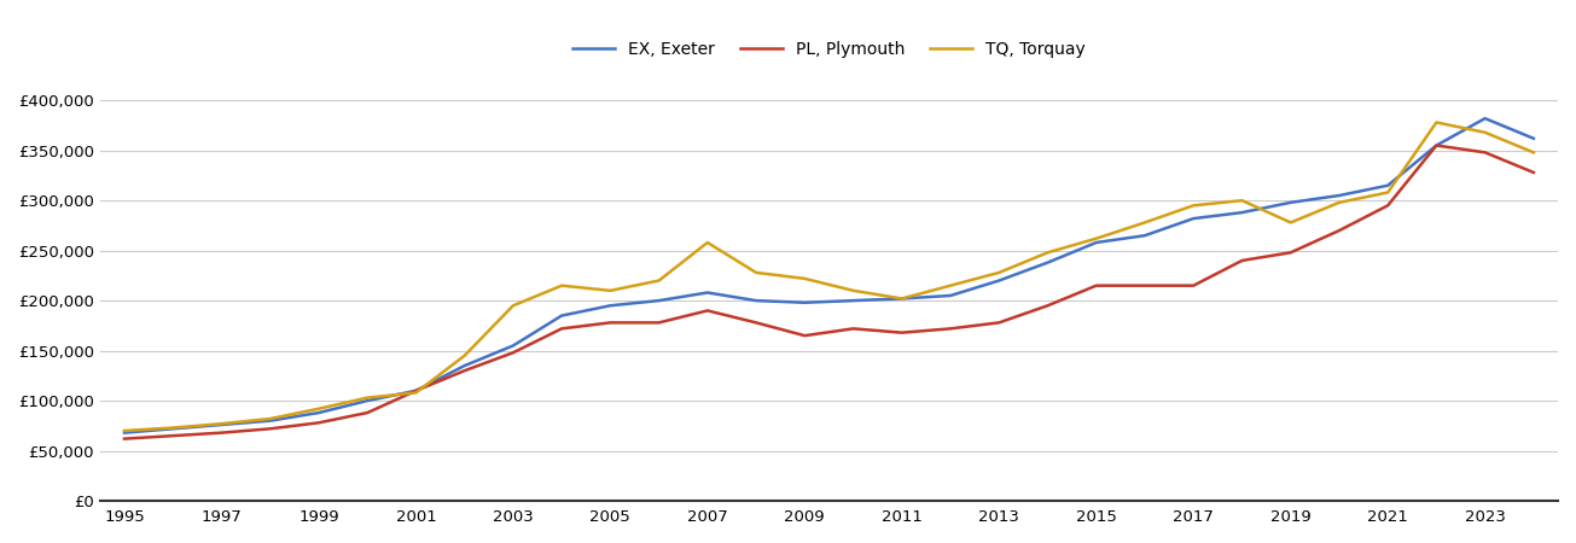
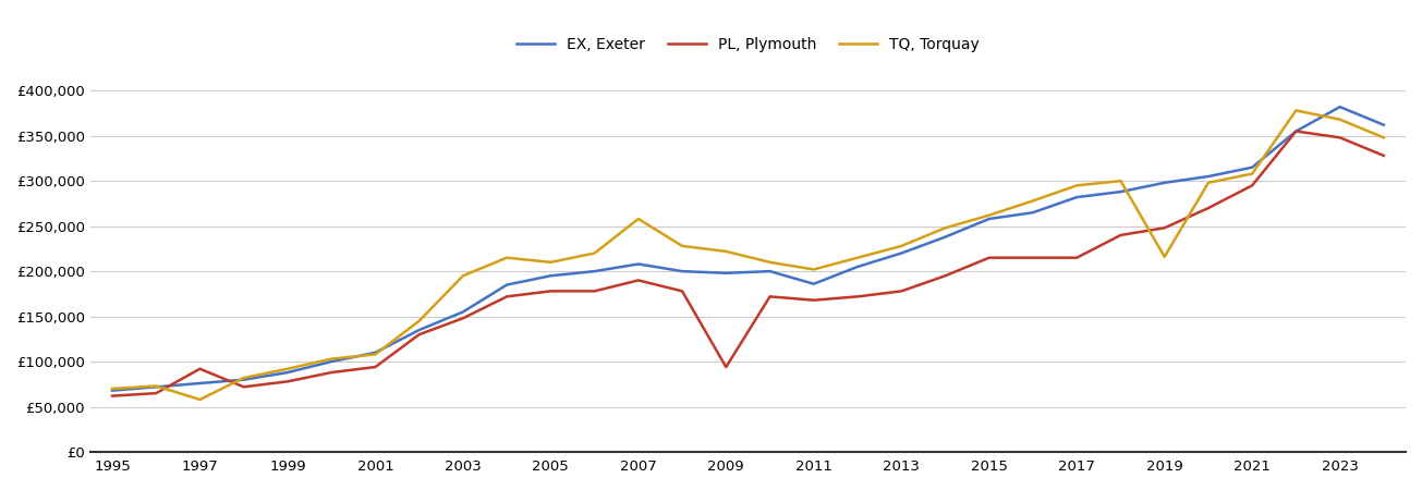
PL, Plymouth/1997: £68,000 -> £92,000
TQ, Torquay/1997: £77,000 -> £58,000
PL, Plymouth/2001: £110,000 -> £94,000
PL, Plymouth/2009: £165,000 -> £94,000
EX, Exeter/2011: £202,000 -> £186,000
TQ, Torquay/2019: £278,000 -> £216,000
